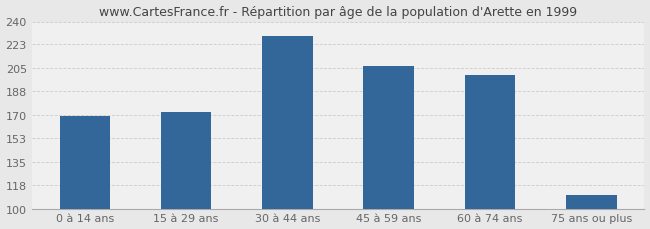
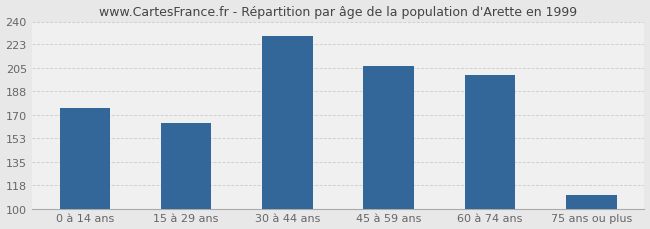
0 à 14 ans: 169 -> 175
15 à 29 ans: 172 -> 164
